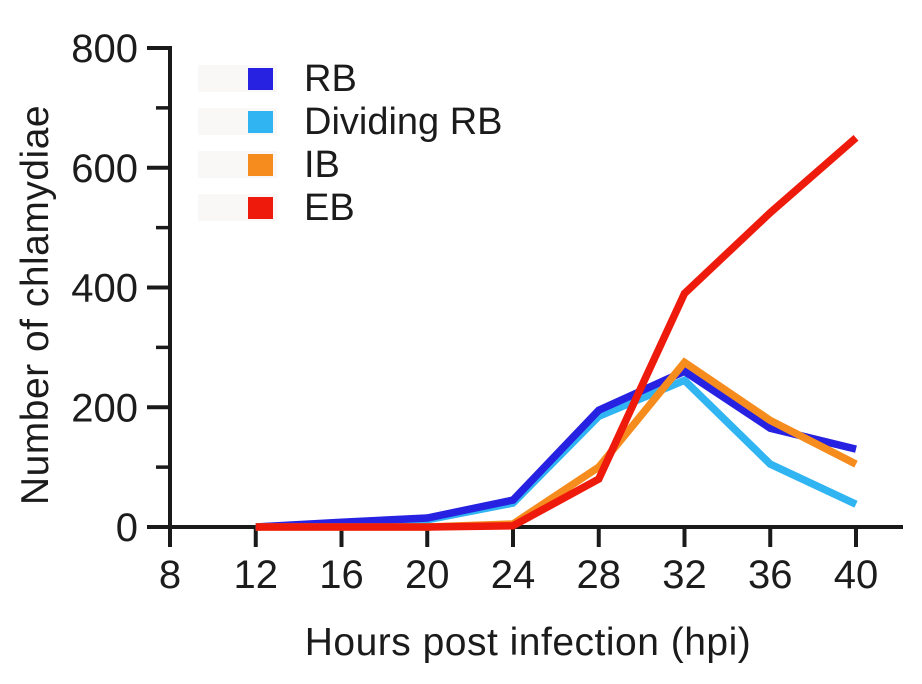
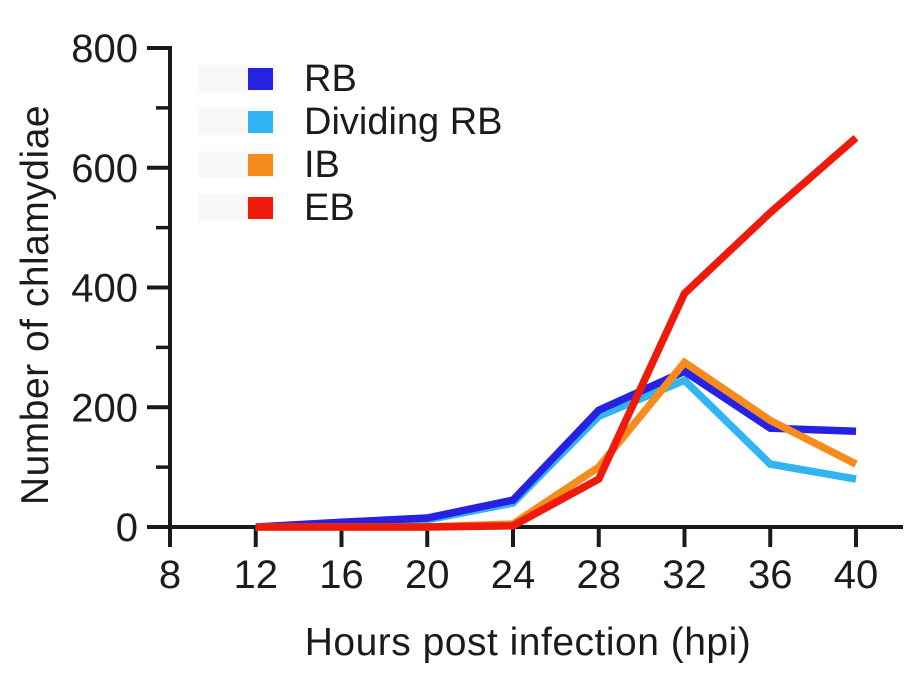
RB/40: 130 -> 160
Dividing RB/40: 40 -> 80
